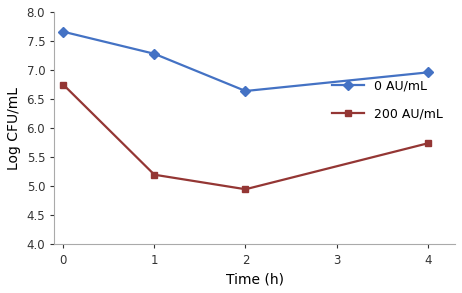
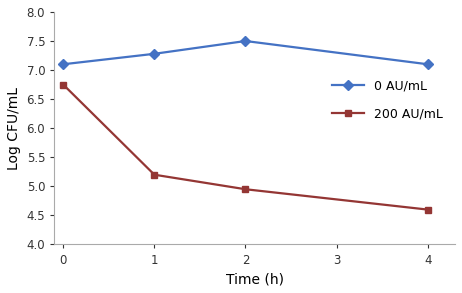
0 AU/mL/0: 7.66 -> 7.10
0 AU/mL/2: 6.64 -> 7.50
0 AU/mL/4: 6.96 -> 7.10
200 AU/mL/4: 5.74 -> 4.60
